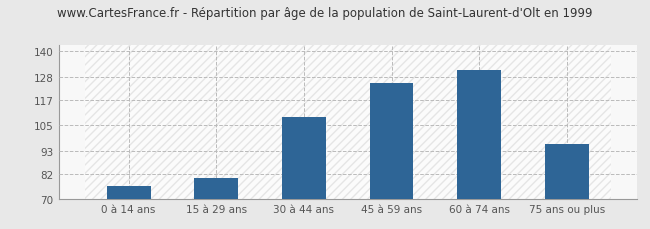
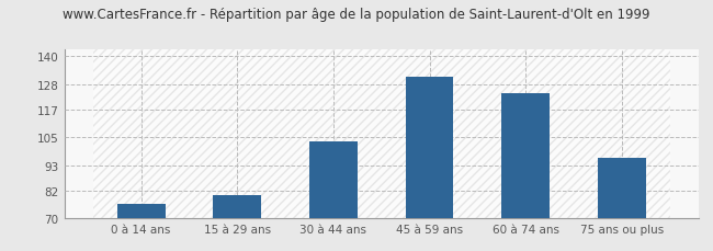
30 à 44 ans: 109 -> 103
45 à 59 ans: 125 -> 131
60 à 74 ans: 131 -> 124
